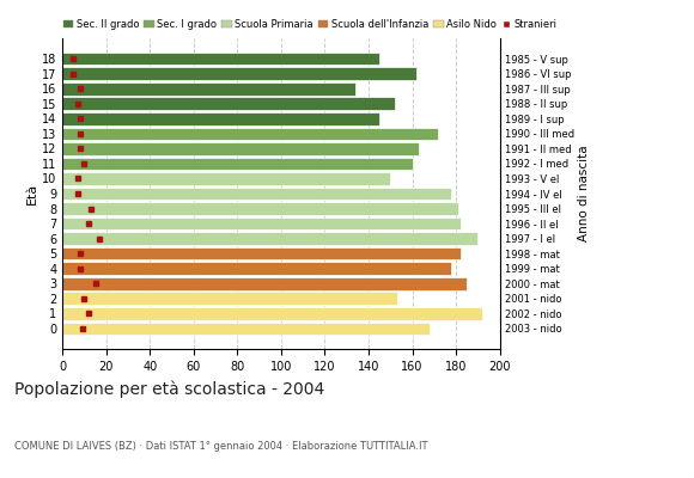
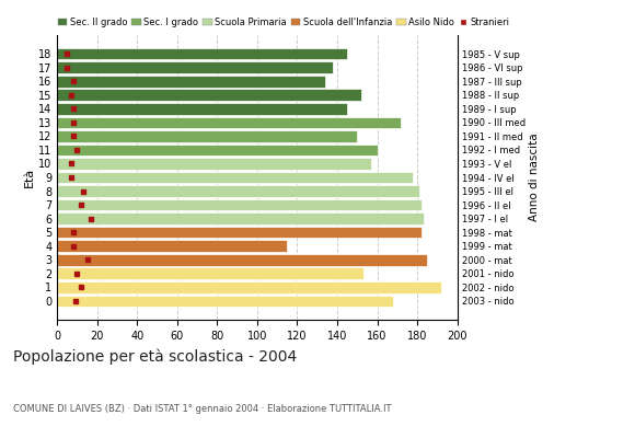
17: 162 -> 138
12: 163 -> 150
10: 150 -> 157
6: 190 -> 183
4: 178 -> 115
